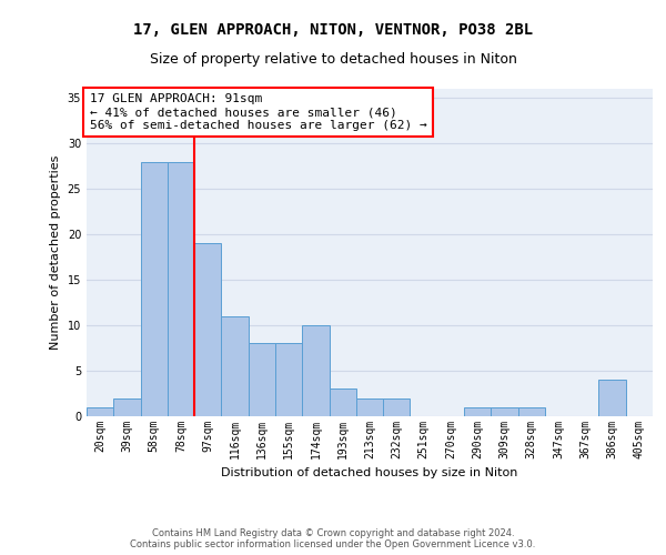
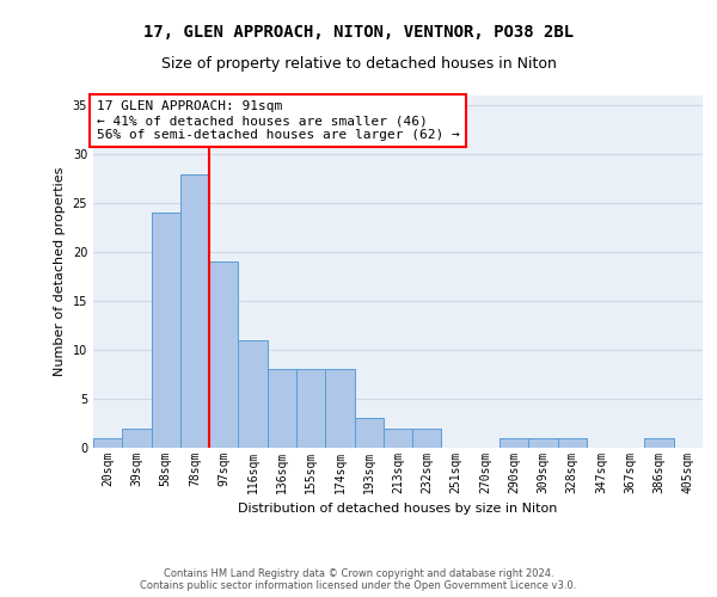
58sqm: 28 -> 24
174sqm: 10 -> 8
386sqm: 4 -> 1
